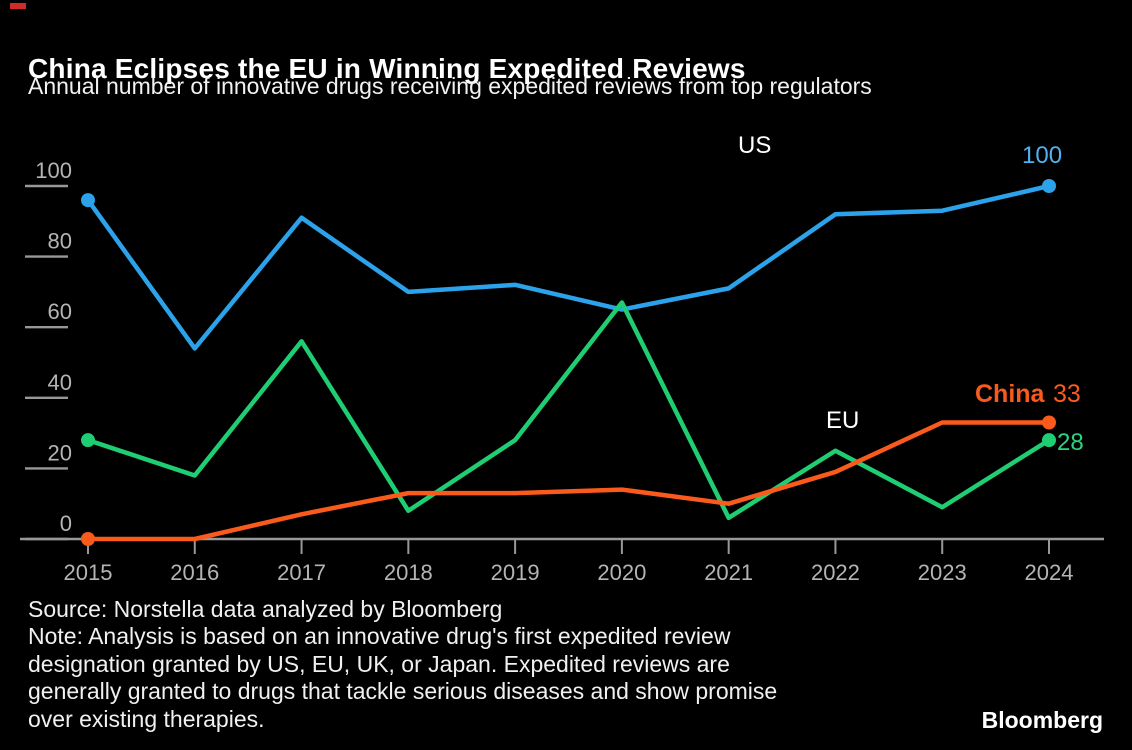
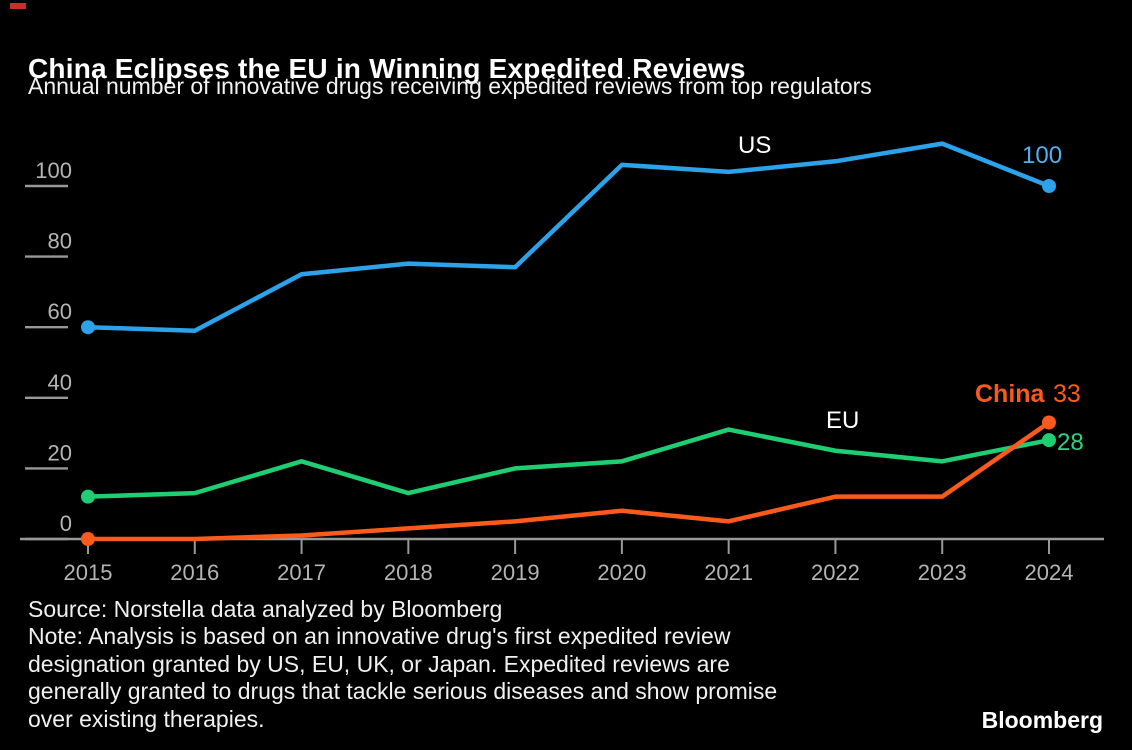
US/2015: 96 -> 60
EU/2015: 28 -> 12
US/2016: 54 -> 59
EU/2016: 18 -> 13
US/2017: 91 -> 75
EU/2017: 56 -> 22
China/2017: 7 -> 1
US/2018: 70 -> 78
EU/2018: 8 -> 13
China/2018: 13 -> 3
US/2019: 72 -> 77
EU/2019: 28 -> 20
China/2019: 13 -> 5
US/2020: 65 -> 106
EU/2020: 67 -> 22
China/2020: 14 -> 8
US/2021: 71 -> 104
EU/2021: 6 -> 31
China/2021: 10 -> 5
US/2022: 92 -> 107
China/2022: 19 -> 12
US/2023: 93 -> 112
EU/2023: 9 -> 22
China/2023: 33 -> 12
